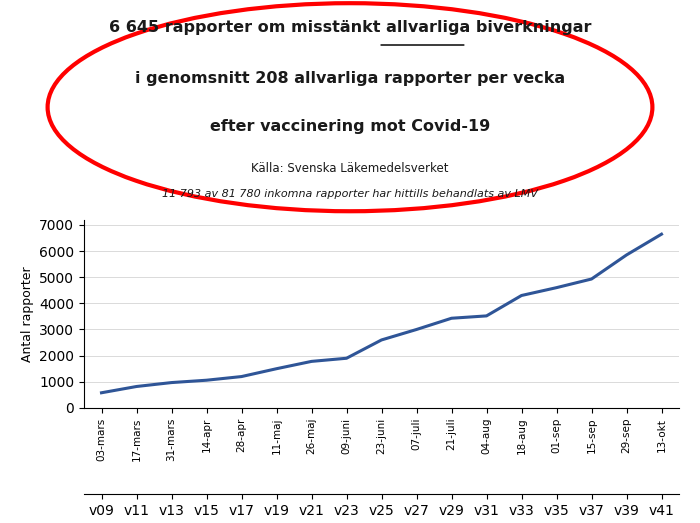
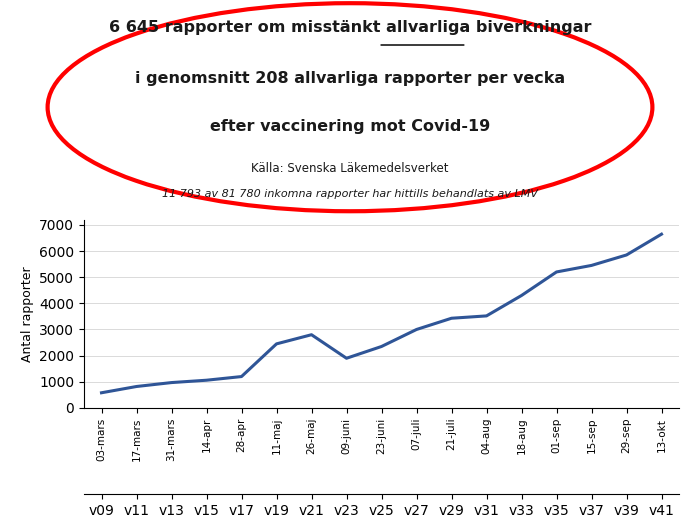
11-maj: 1500 -> 2450
26-maj: 1780 -> 2800
23-juni: 2600 -> 2350
01-sep: 4600 -> 5200
15-sep: 4930 -> 5450
